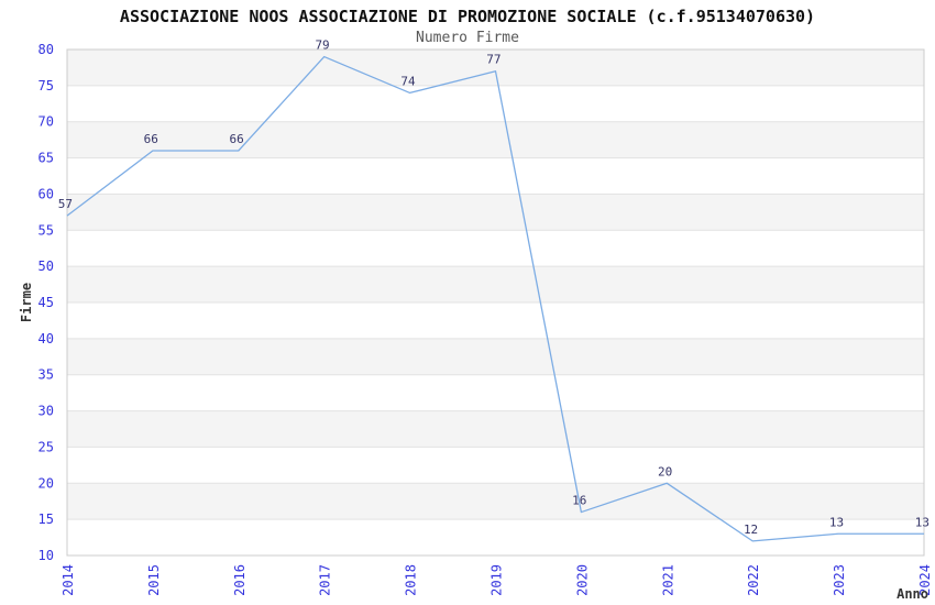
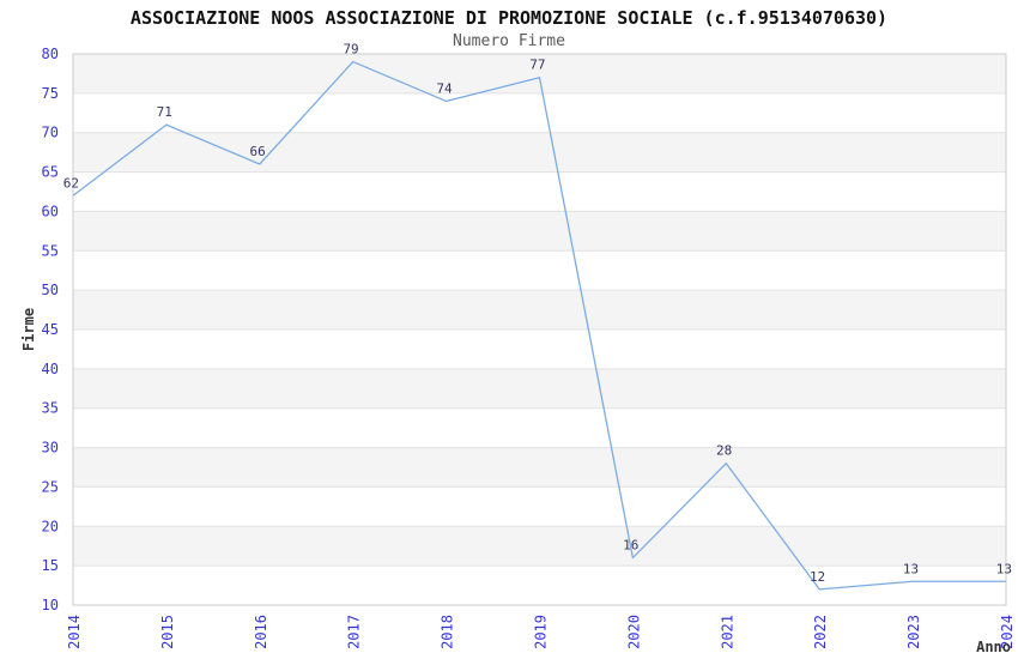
2014: 57 -> 62
2015: 66 -> 71
2021: 20 -> 28
